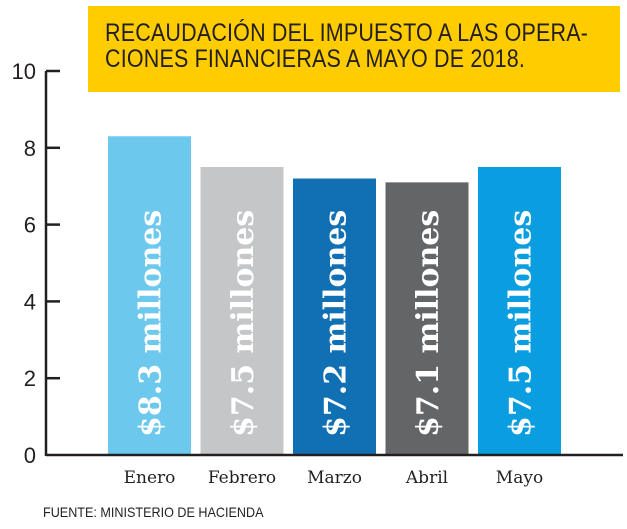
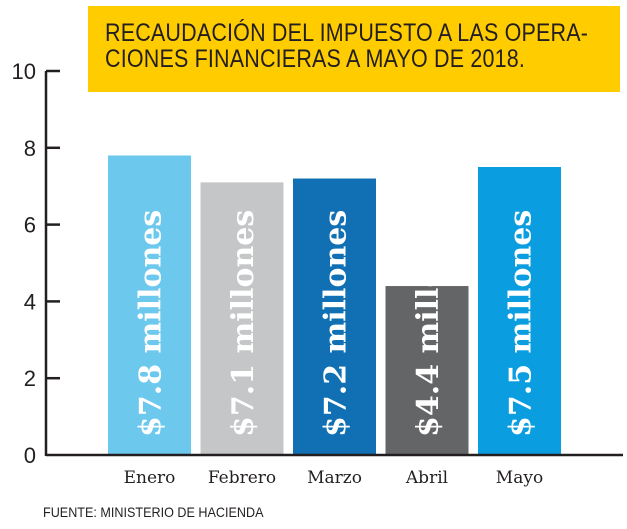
Enero: $8.3 -> $7.8
Febrero: $7.5 -> $7.1
Abril: $7.1 -> $4.4
